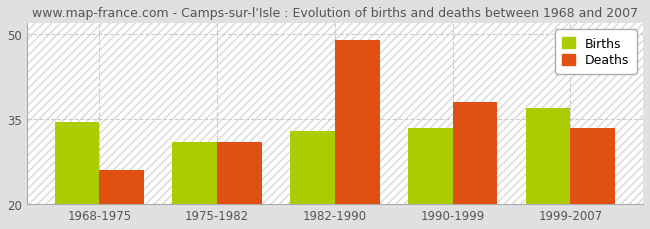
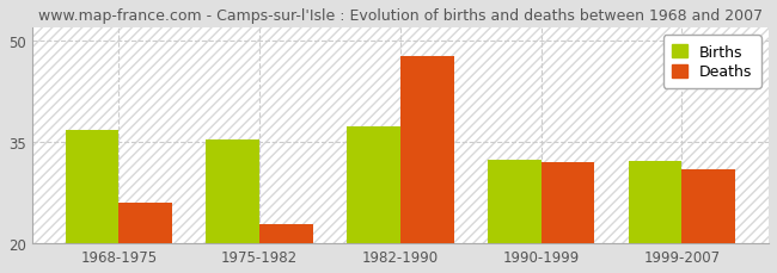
Births/1968-1975: 34.5 -> 36.8
Births/1975-1982: 31.0 -> 35.4
Deaths/1975-1982: 31.0 -> 22.8
Births/1982-1990: 33.0 -> 37.4
Deaths/1982-1990: 49.0 -> 47.8
Births/1990-1999: 33.5 -> 32.4
Deaths/1990-1999: 38.0 -> 32.0
Births/1999-2007: 37.0 -> 32.2
Deaths/1999-2007: 33.5 -> 31.0
